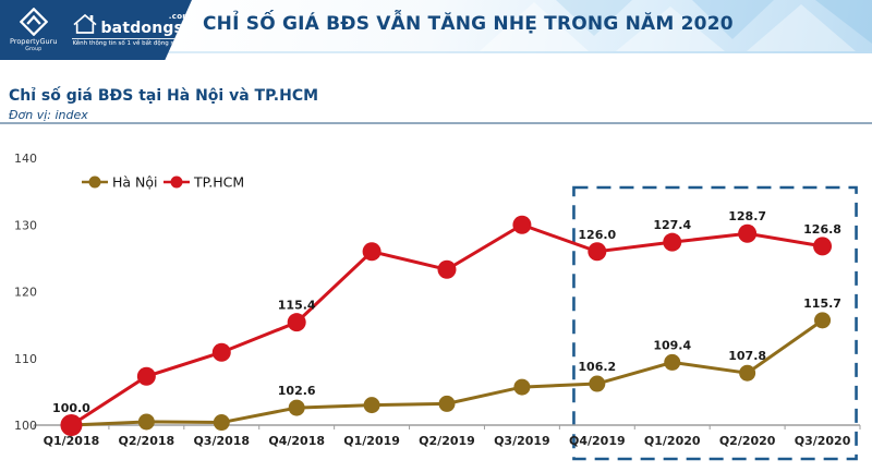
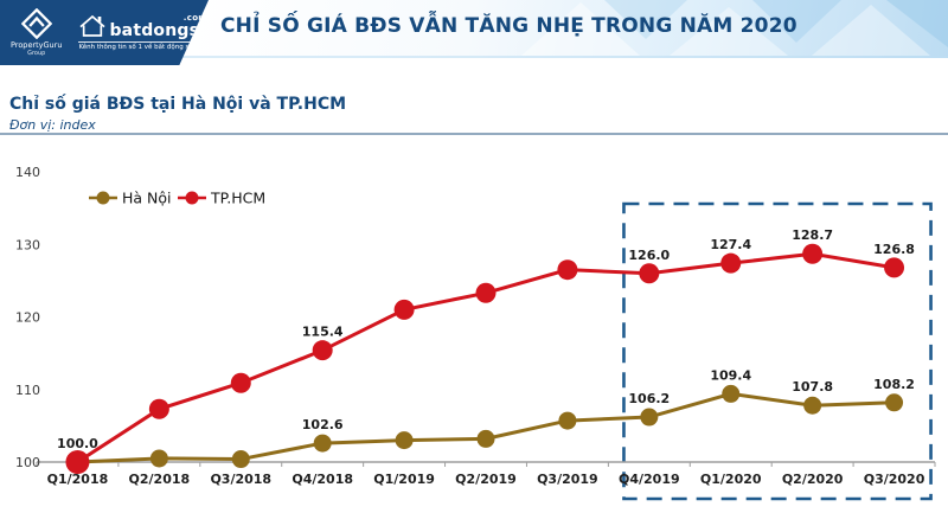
TP.HCM/Q1/2019: 126 -> 121
TP.HCM/Q3/2019: 130 -> 126
Hà Nội/Q3/2020: 115.7 -> 108.2
